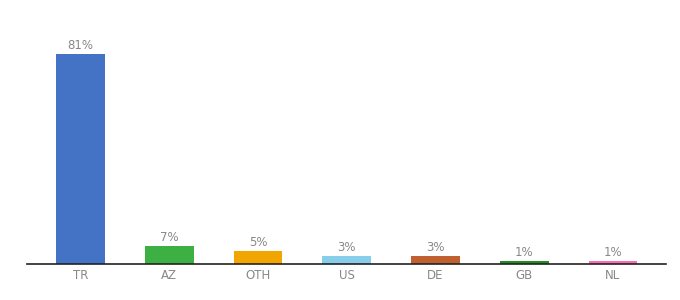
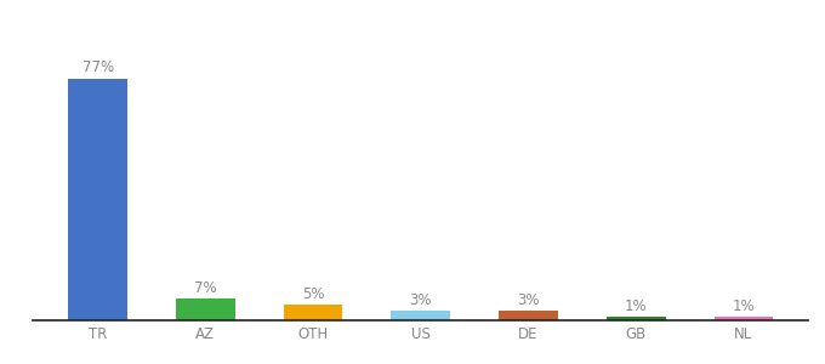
TR: 81% -> 77%
